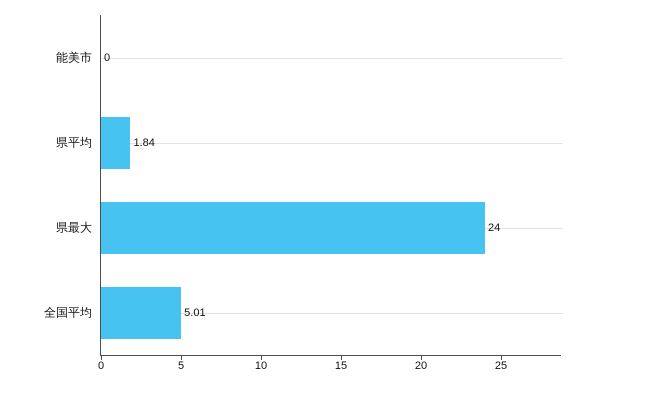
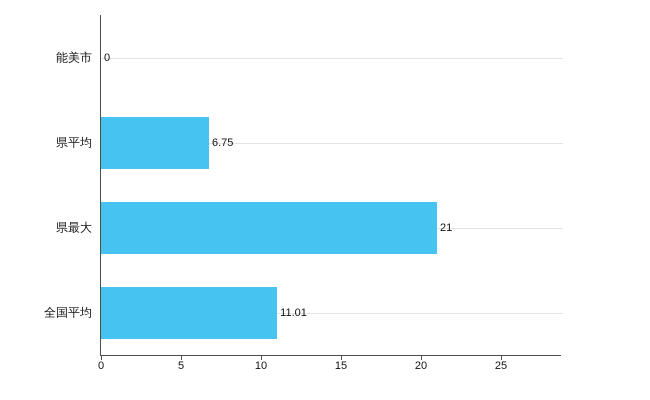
県平均: 1.84 -> 6.75
県最大: 24 -> 21
全国平均: 5.01 -> 11.01
